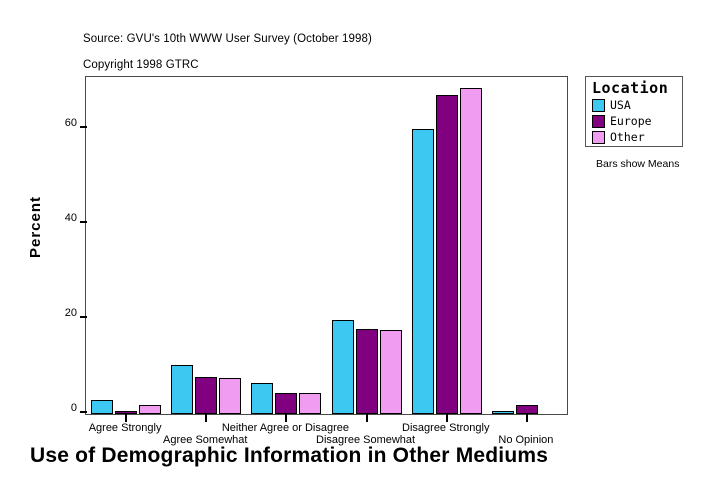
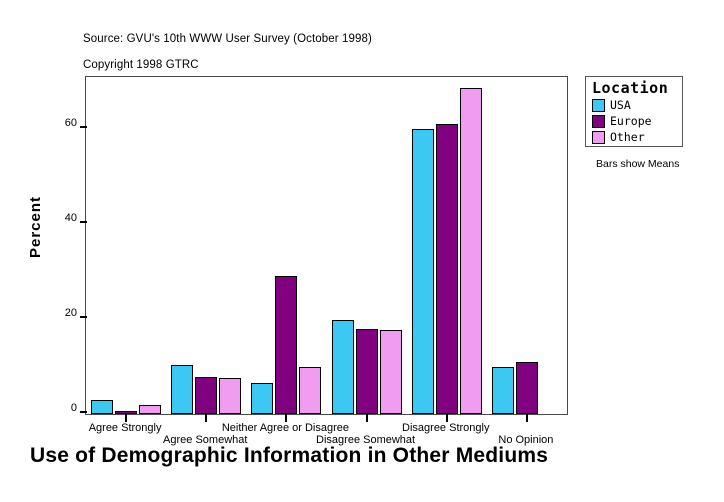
Europe/Neither Agree or Disagree: 4 -> 29
Other/Neither Agree or Disagree: 4 -> 10
Europe/Disagree Strongly: 67 -> 61
USA/No Opinion: 1 -> 10
Europe/No Opinion: 2 -> 11
